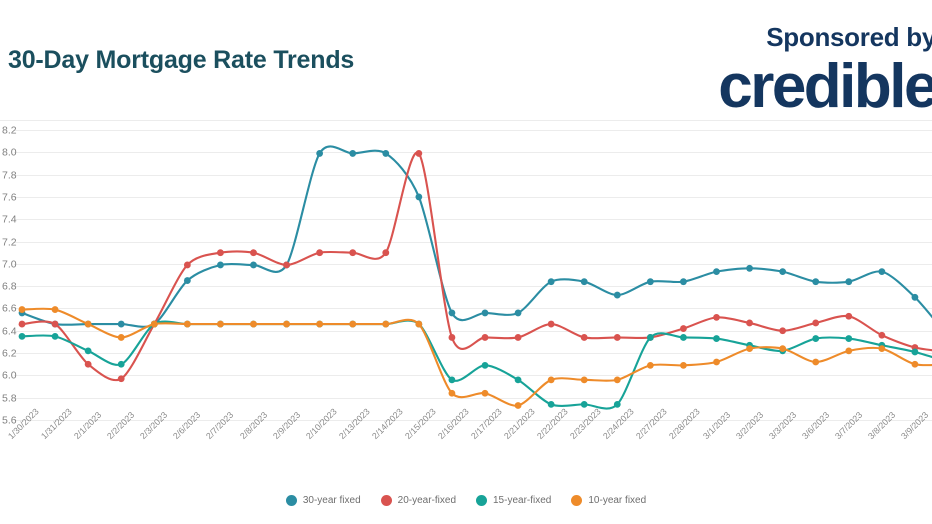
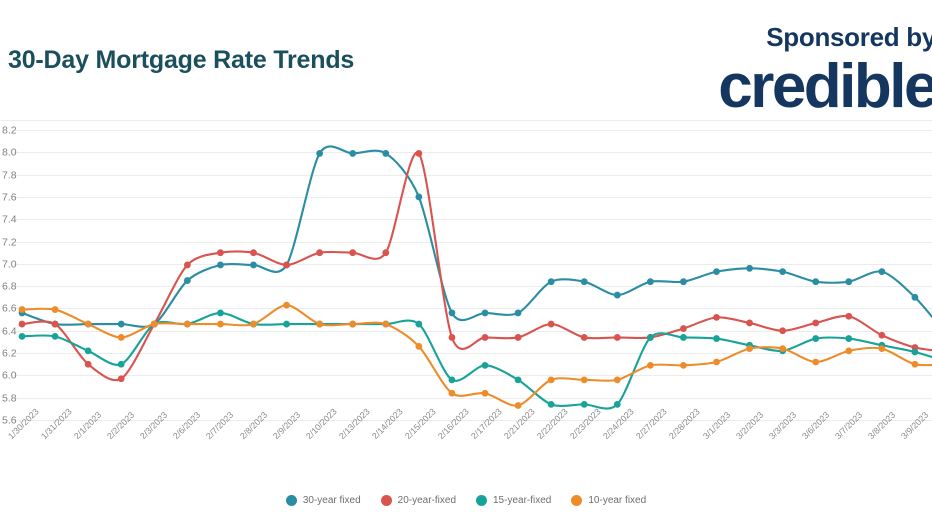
15-year-fixed/2/7/2023: 6.46 -> 6.56
10-year fixed/2/9/2023: 6.46 -> 6.63
10-year fixed/2/15/2023: 6.46 -> 6.26
